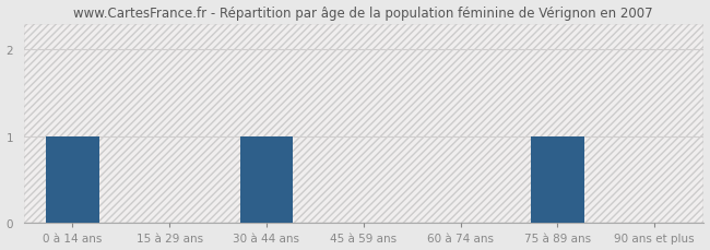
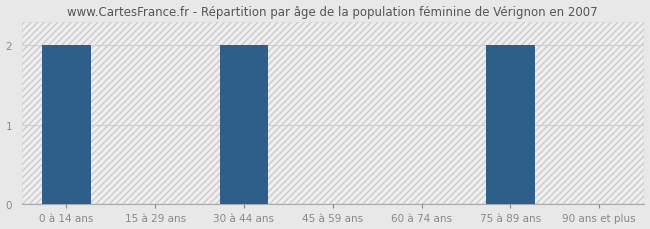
0 à 14 ans: 1 -> 2
30 à 44 ans: 1 -> 2
75 à 89 ans: 1 -> 2
